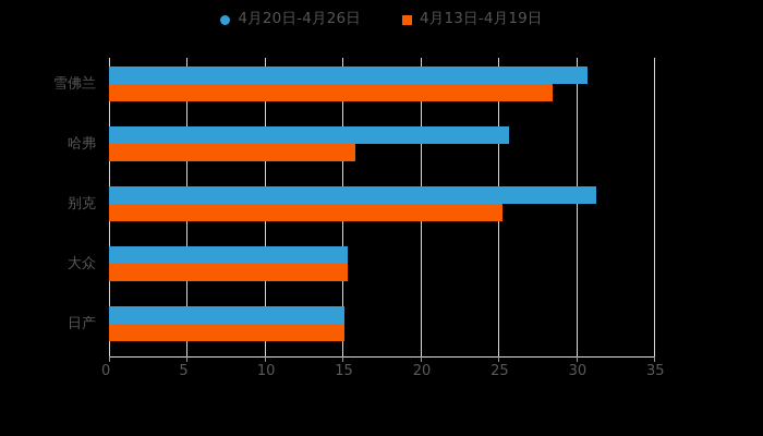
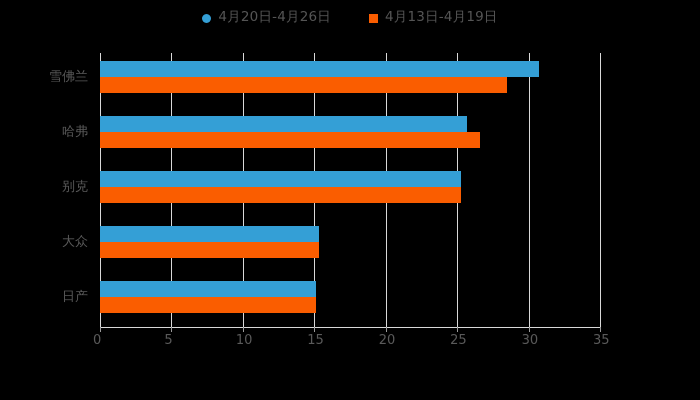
4月13日-4月19日/哈弗: 15.8 -> 26.6
4月20日-4月26日/别克: 31.3 -> 25.3
